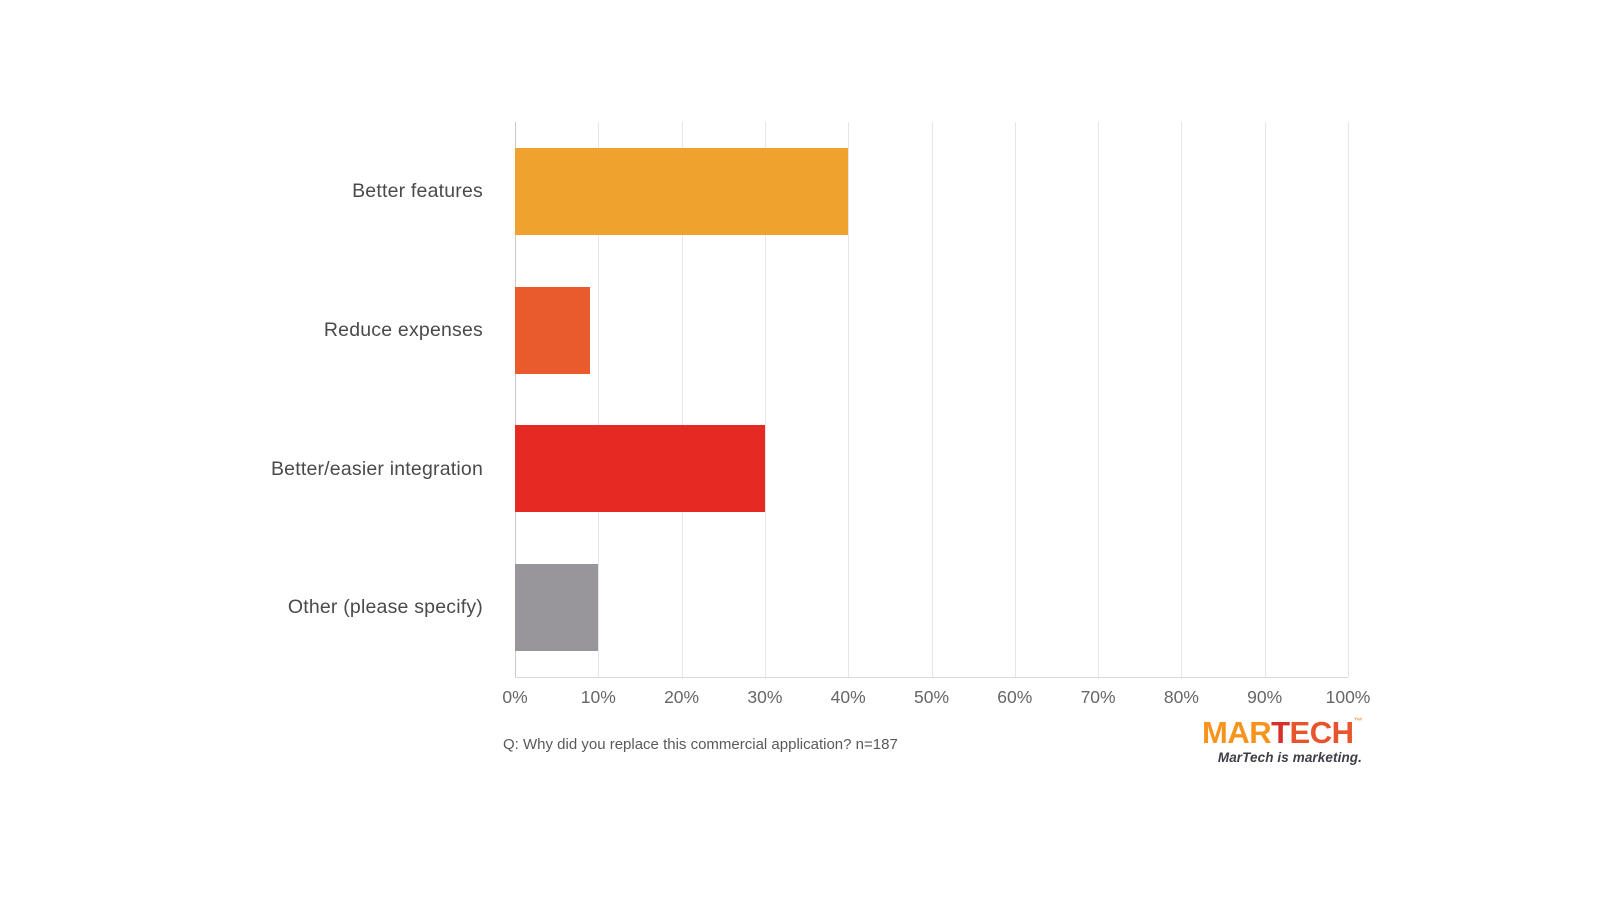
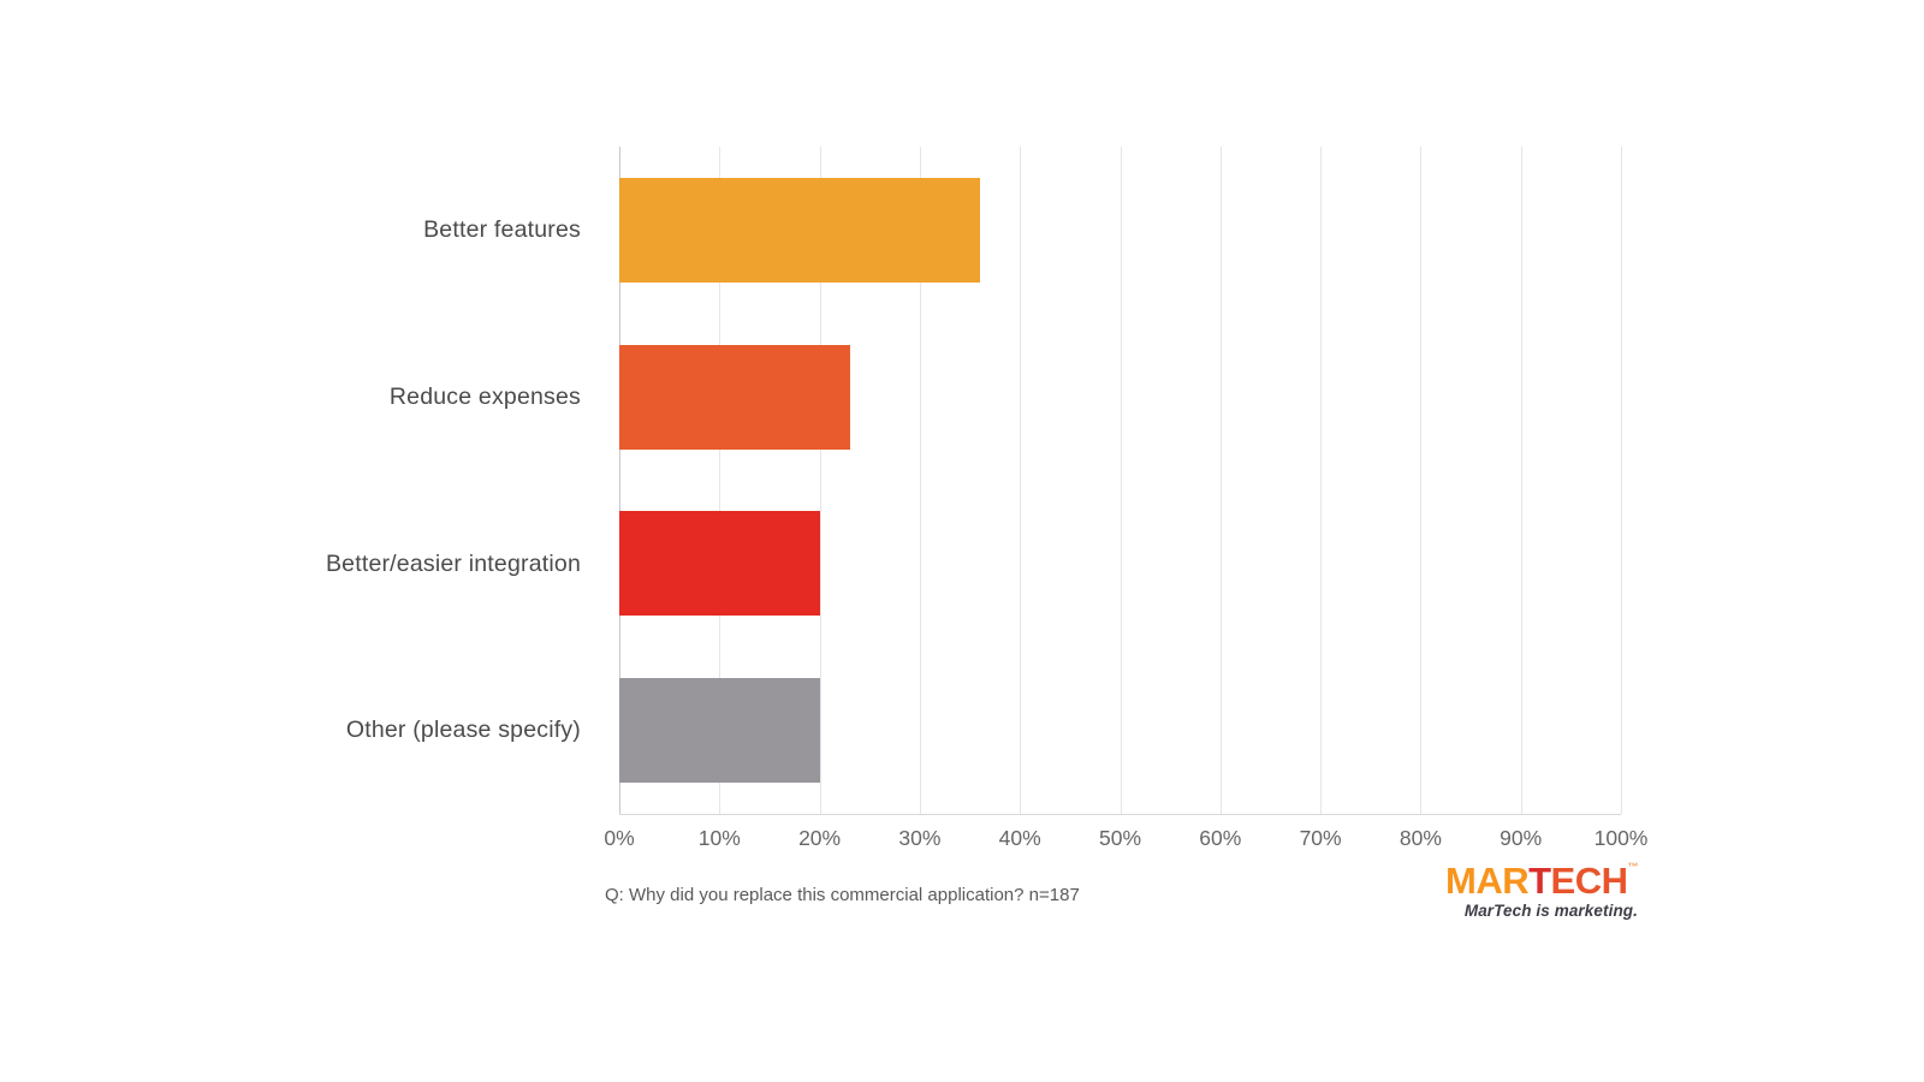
Better features: 40% -> 36%
Reduce expenses: 9% -> 23%
Better/easier integration: 30% -> 20%
Other (please specify): 10% -> 20%
